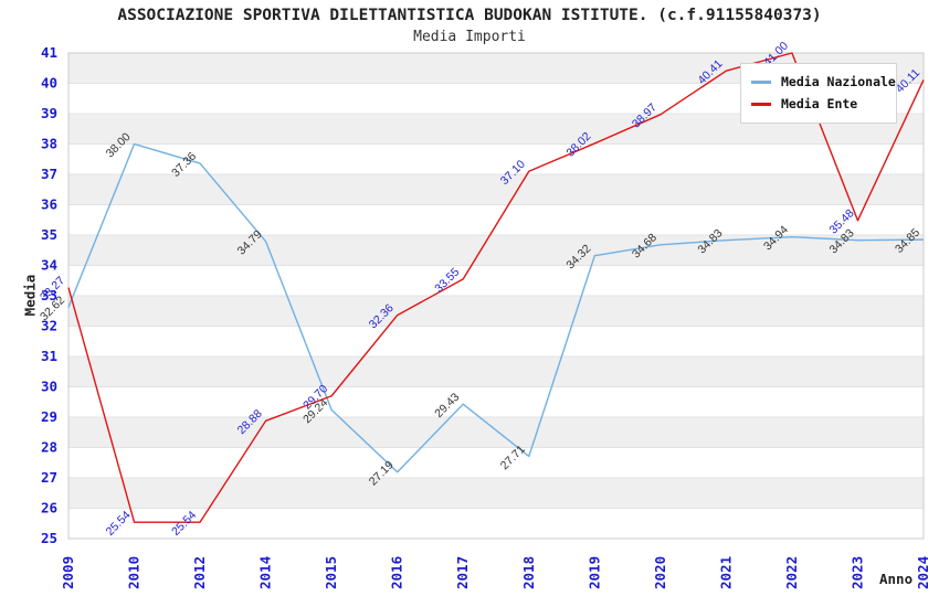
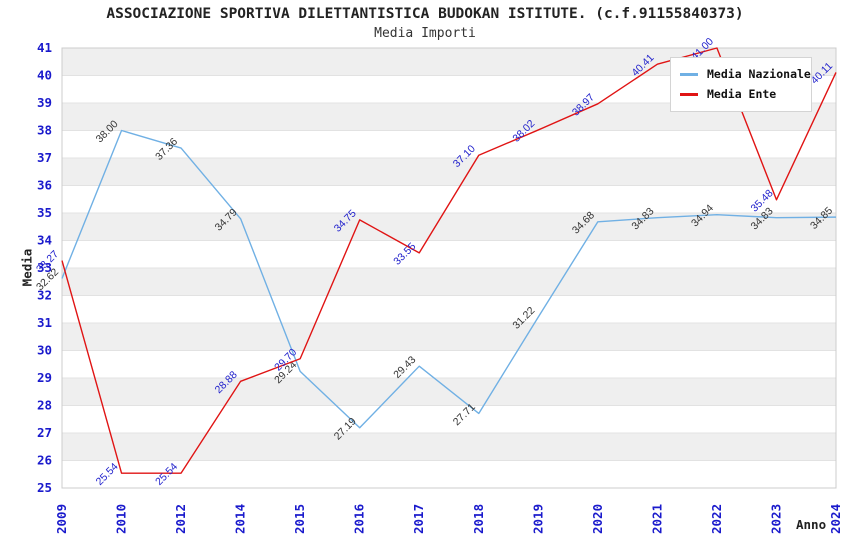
Media Ente/2016: 32.36 -> 34.75
Media Nazionale/2019: 34.32 -> 31.22
